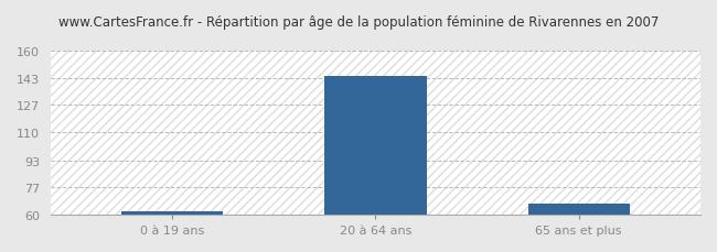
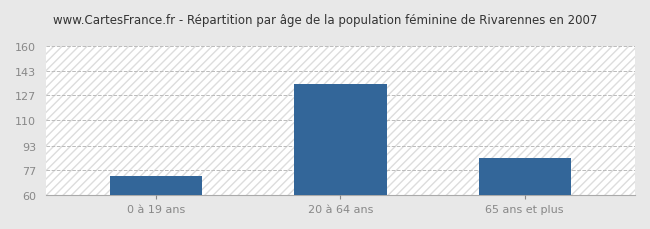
0 à 19 ans: 62 -> 73
20 à 64 ans: 144 -> 134
65 ans et plus: 67 -> 85
